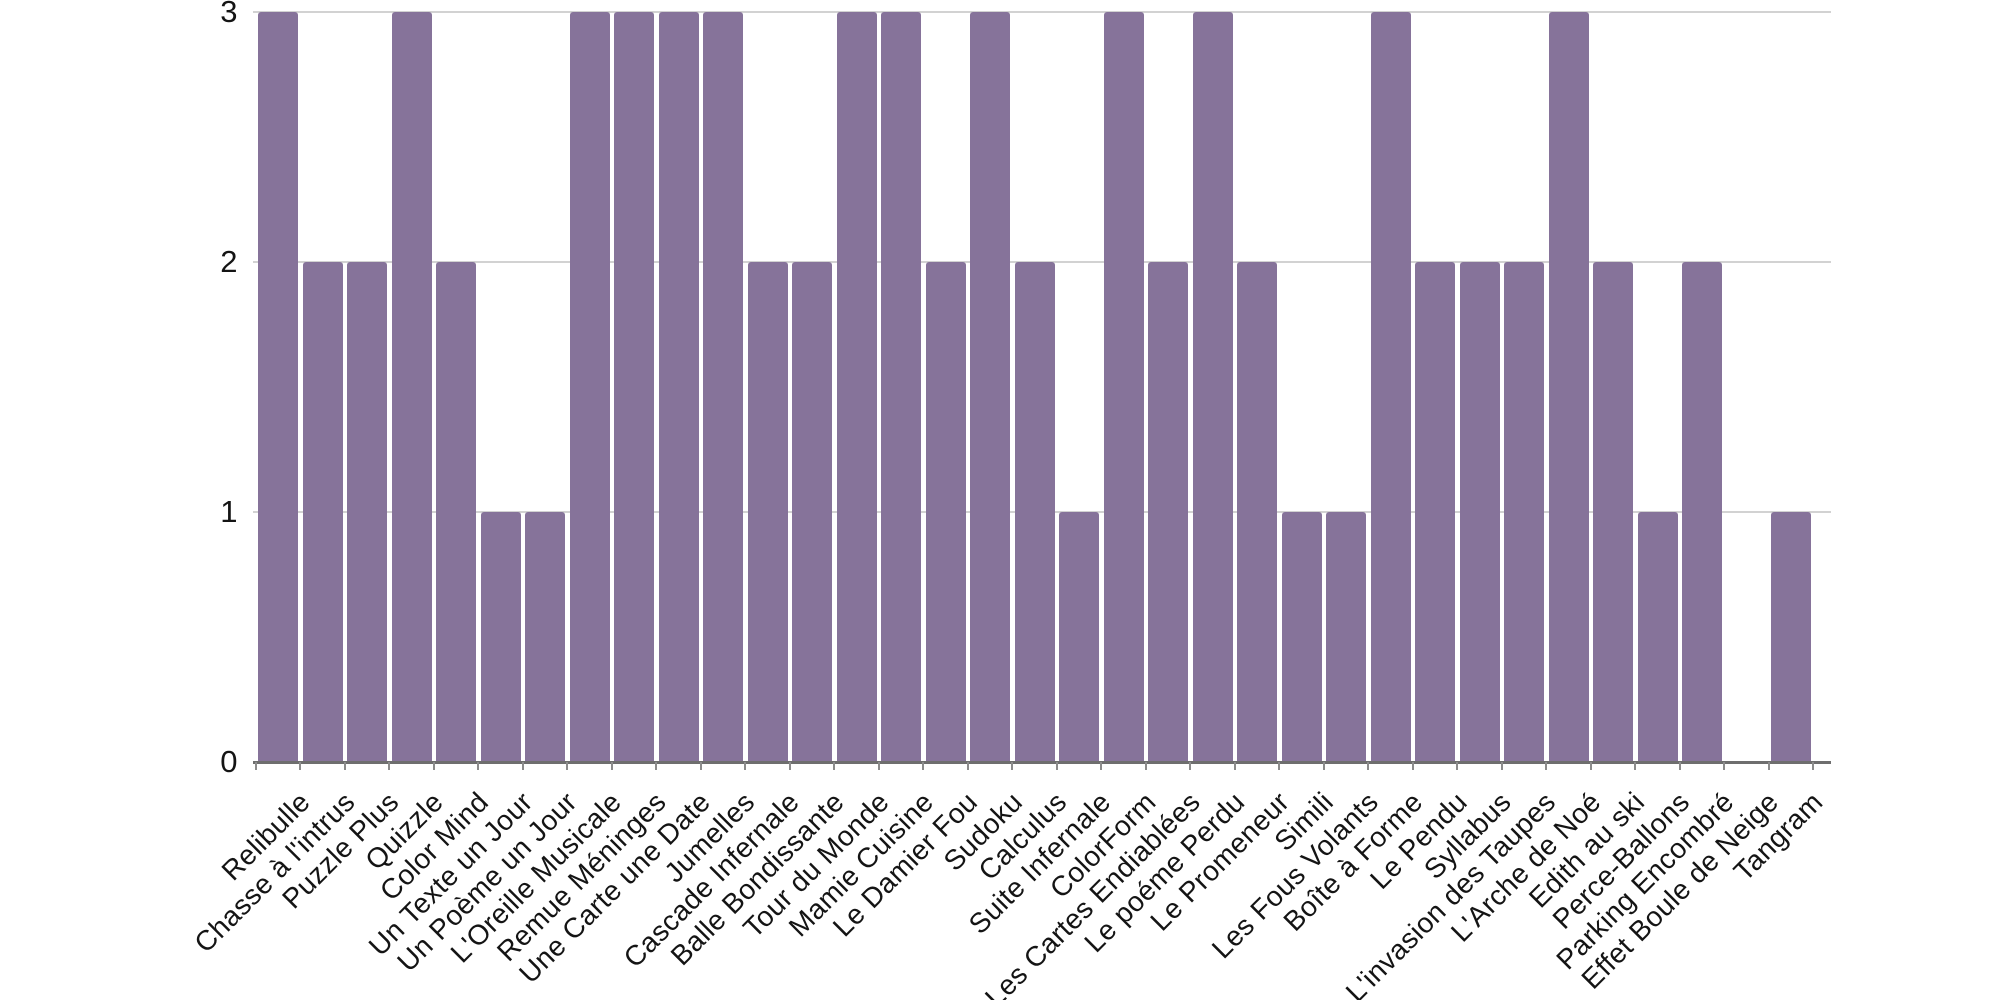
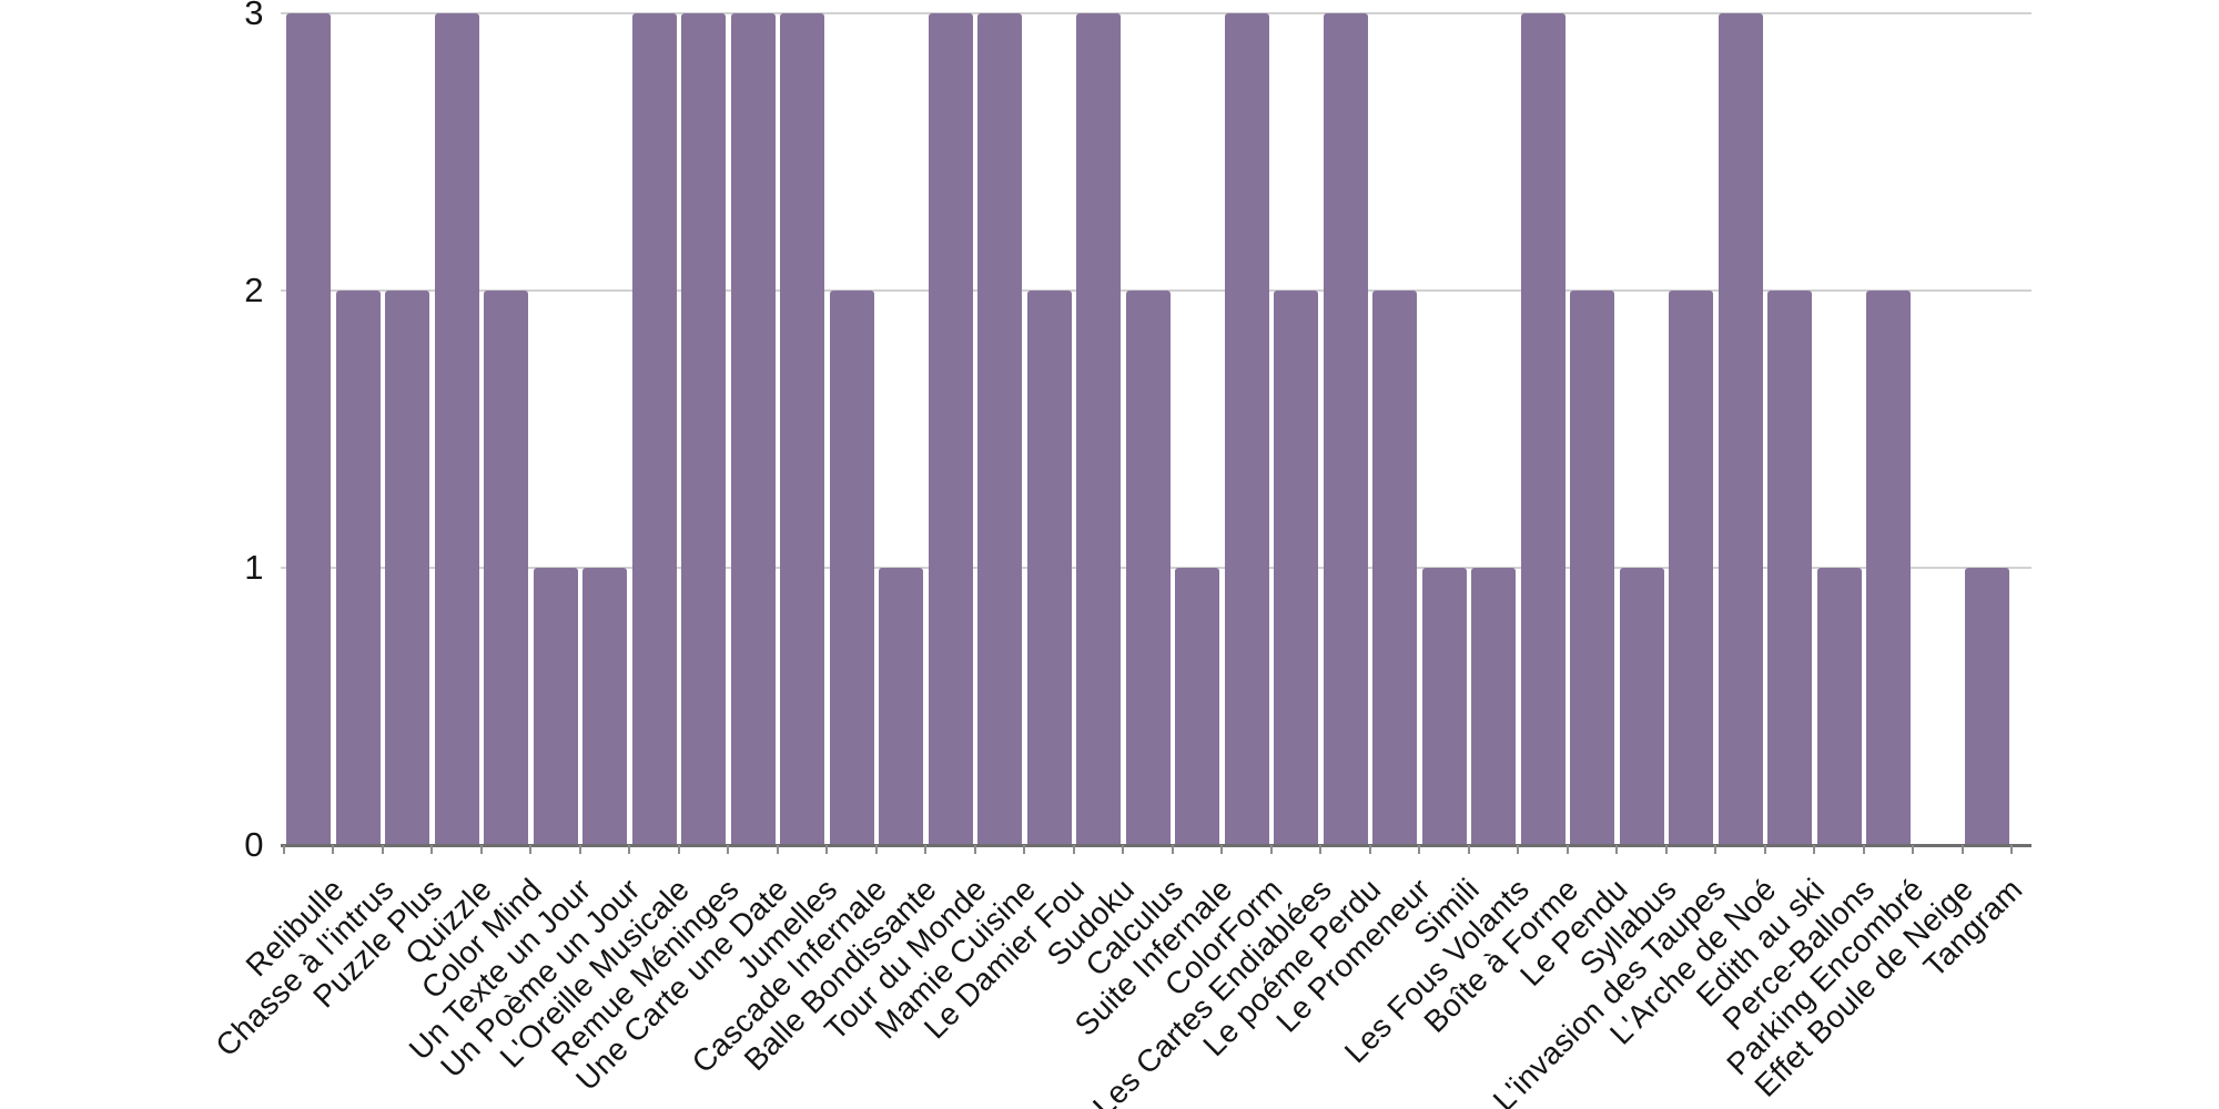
Balle Bondissante: 2 -> 1
Syllabus: 2 -> 1
